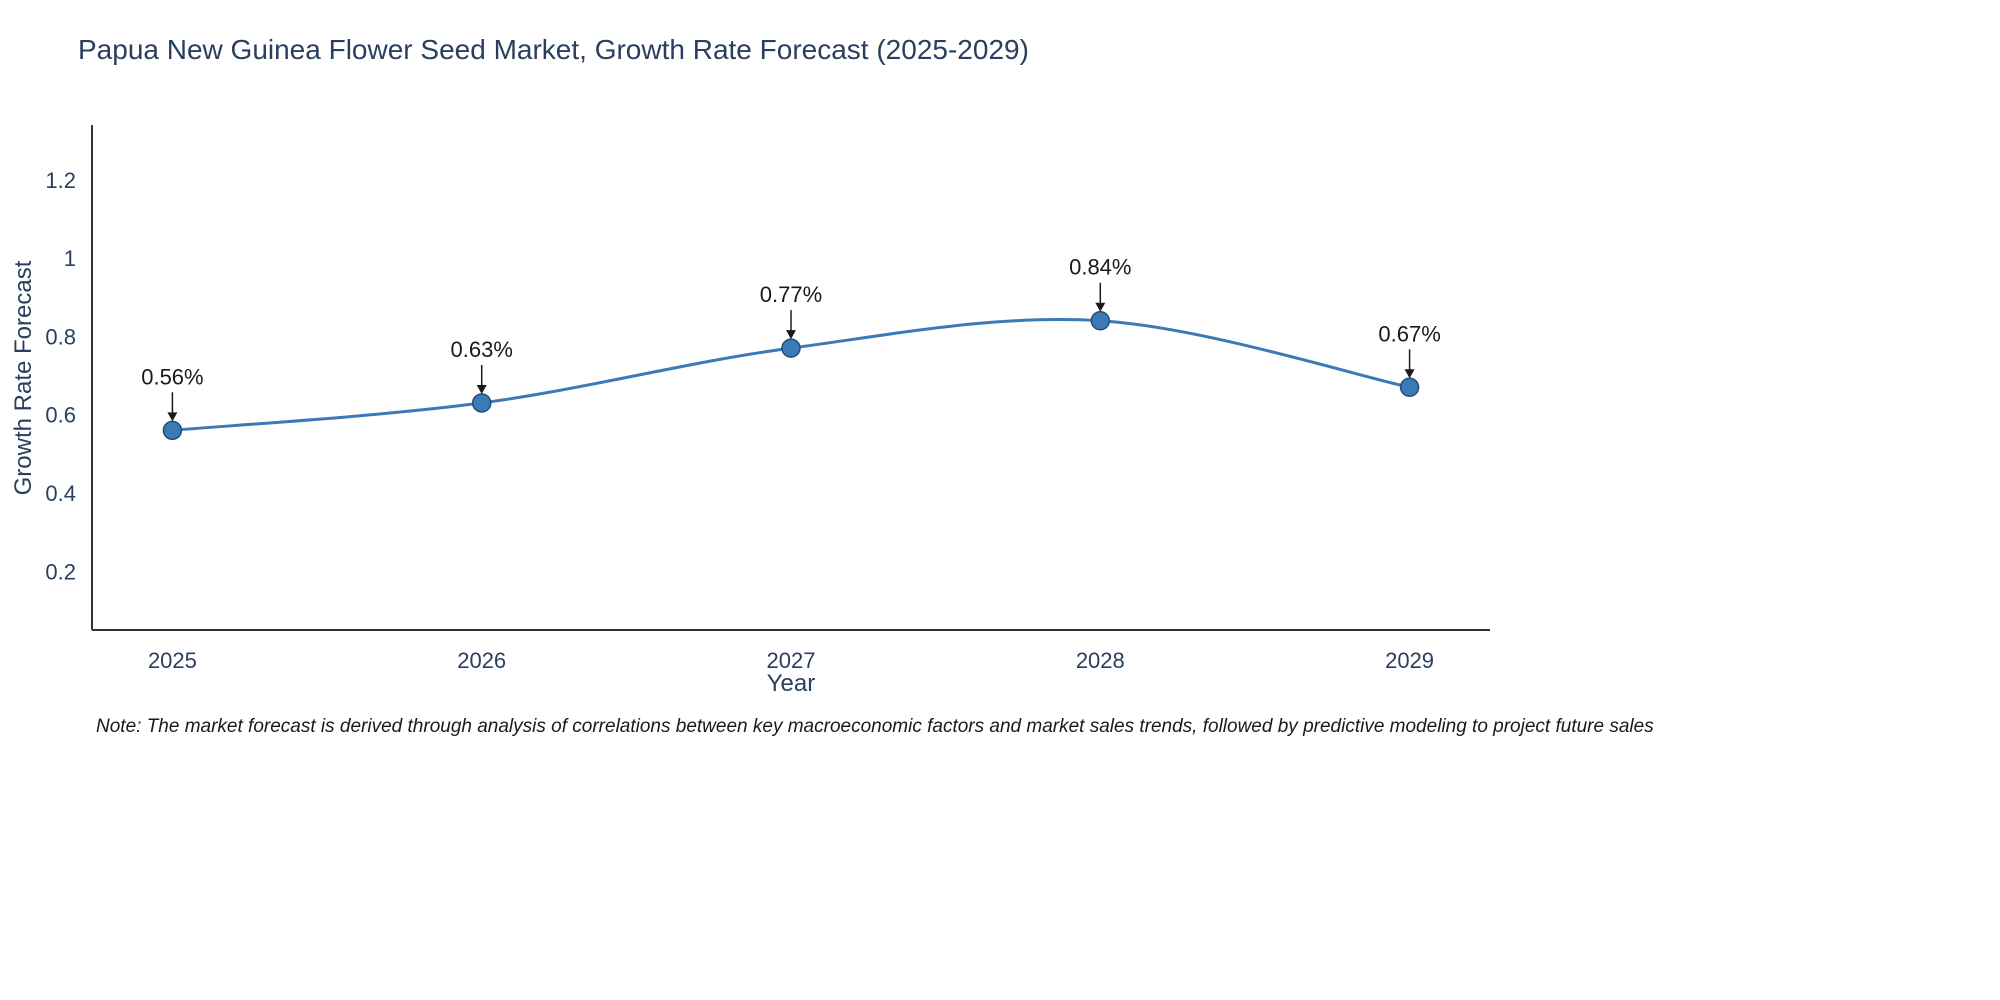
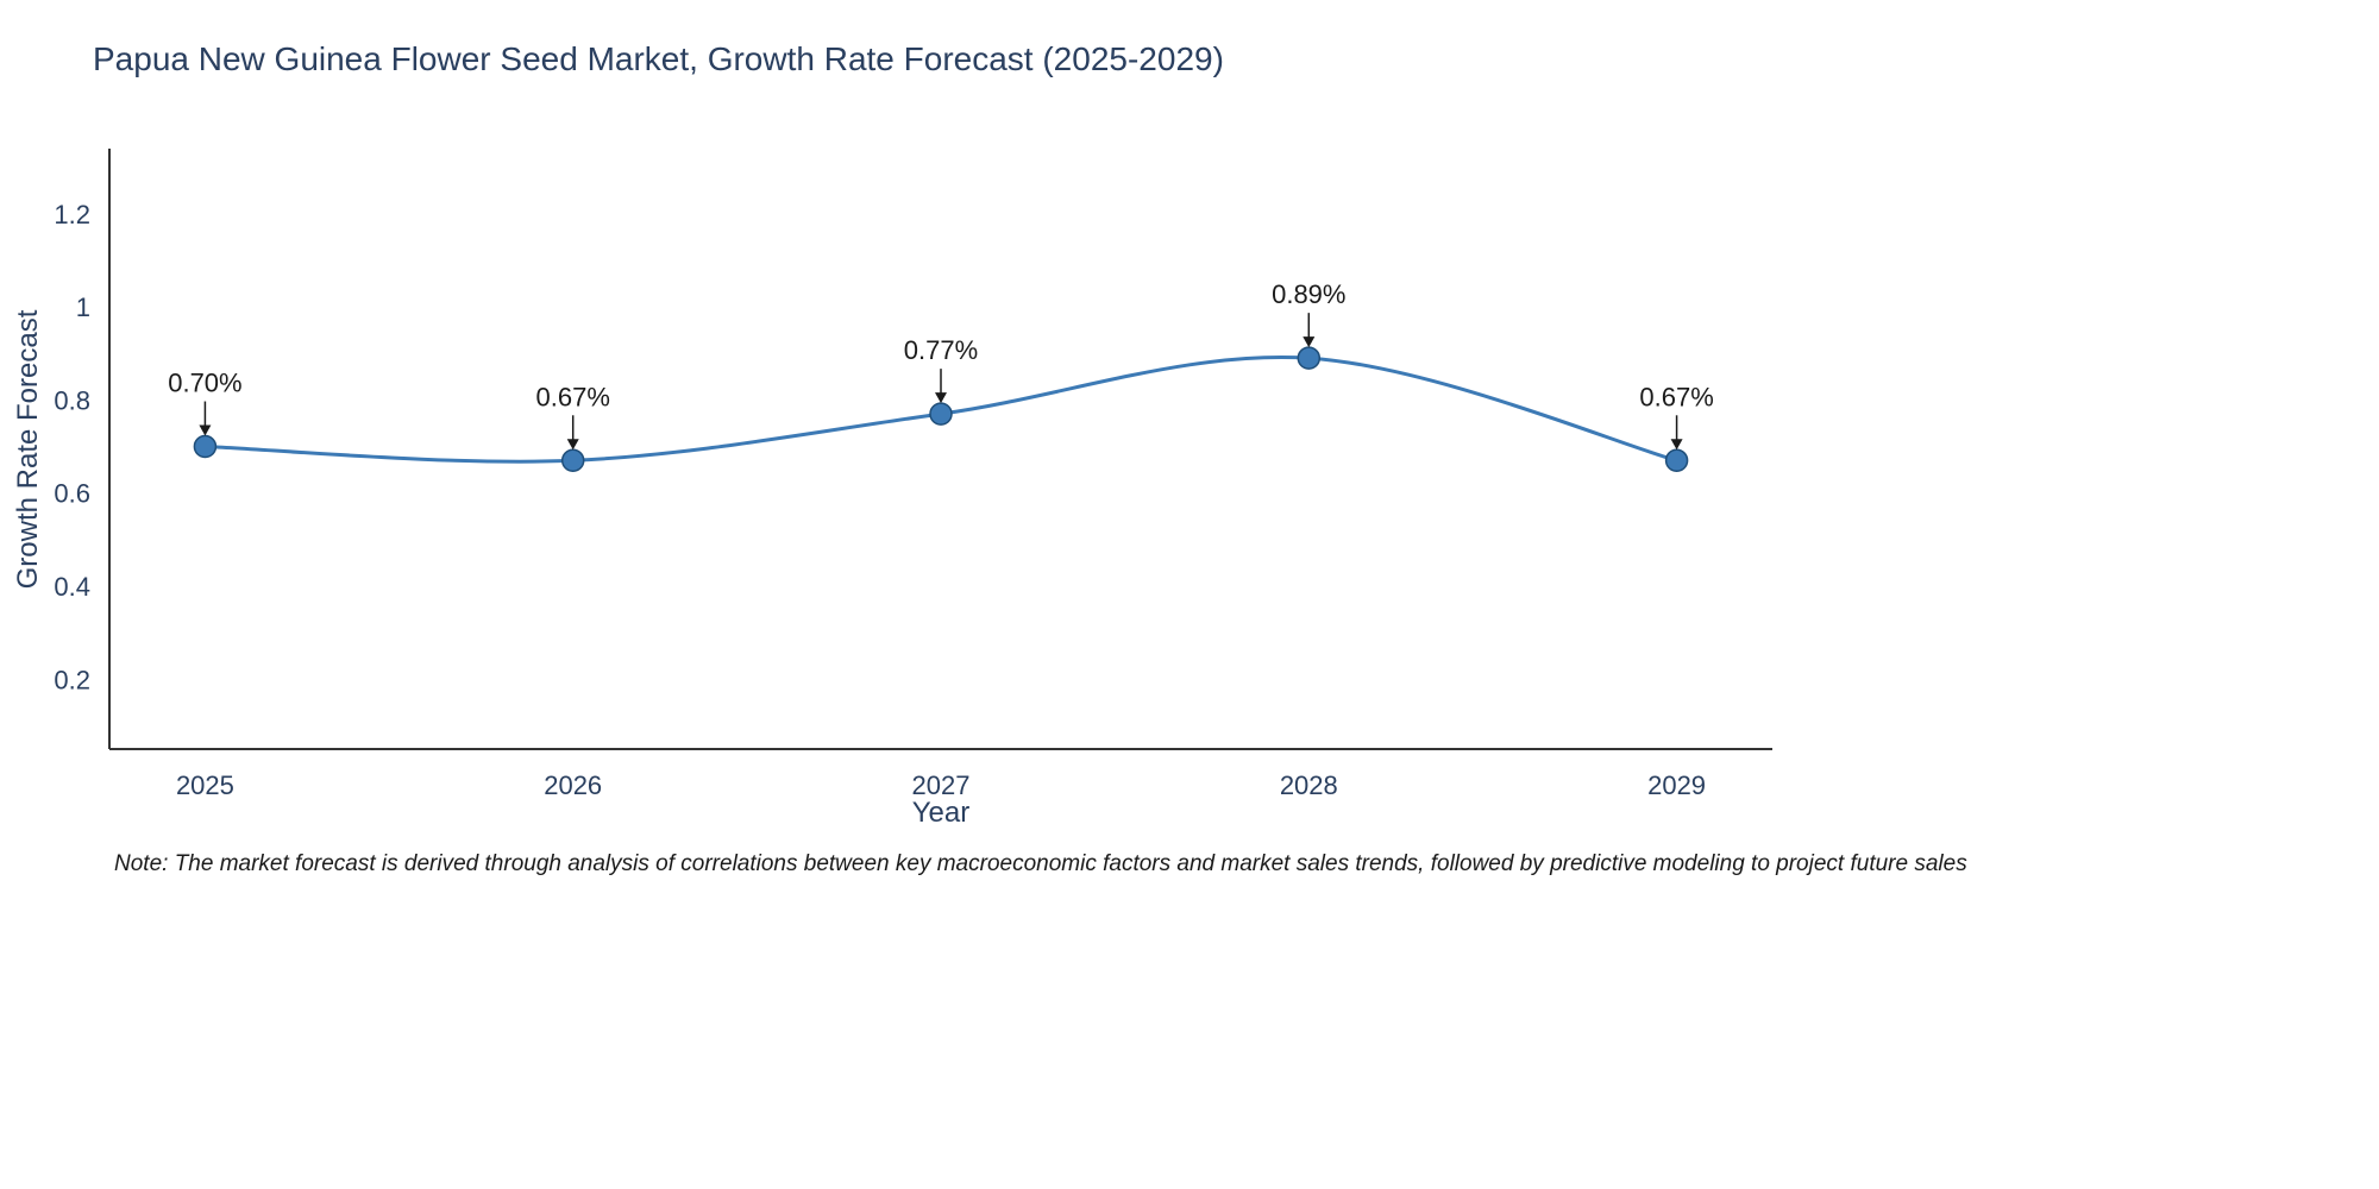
2025: 0.56% -> 0.70%
2026: 0.63% -> 0.67%
2028: 0.84% -> 0.89%
